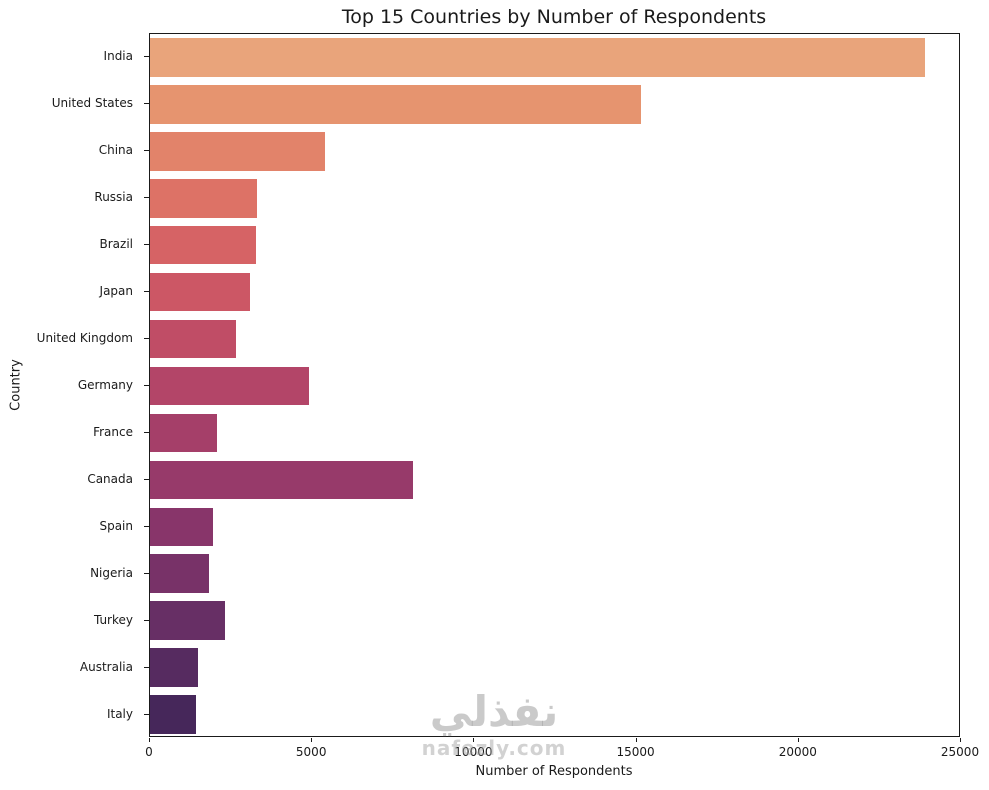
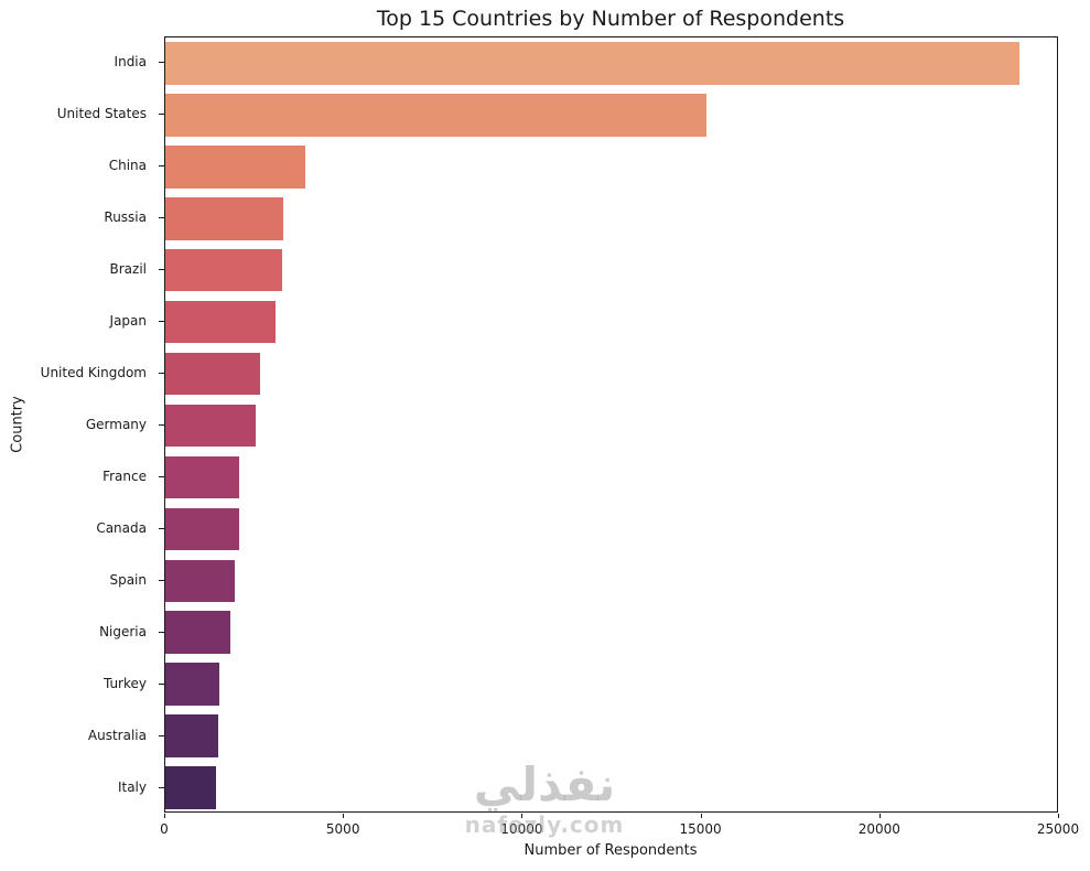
China: 5400 -> 3900
Germany: 4900 -> 2500
Canada: 8100 -> 2100
Turkey: 2300 -> 1500
